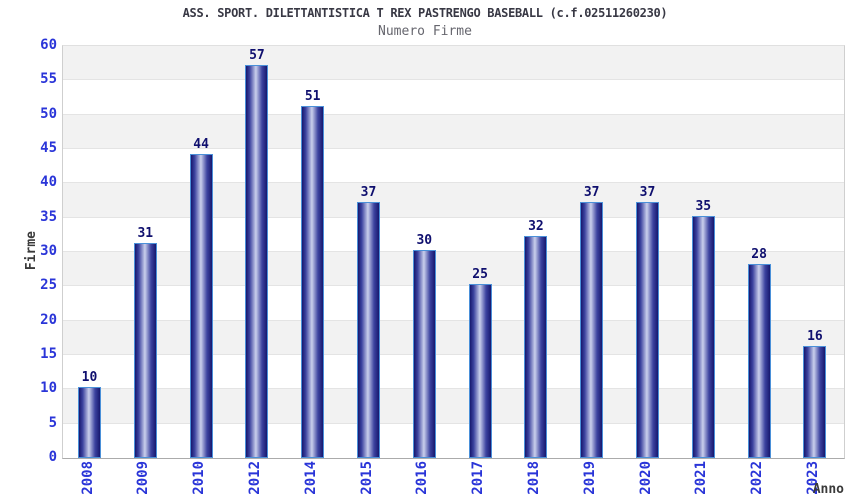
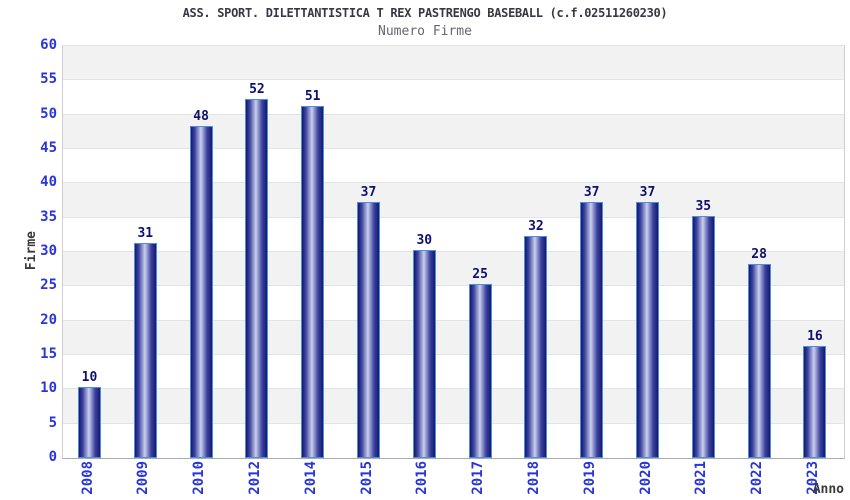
2010: 44 -> 48
2012: 57 -> 52
